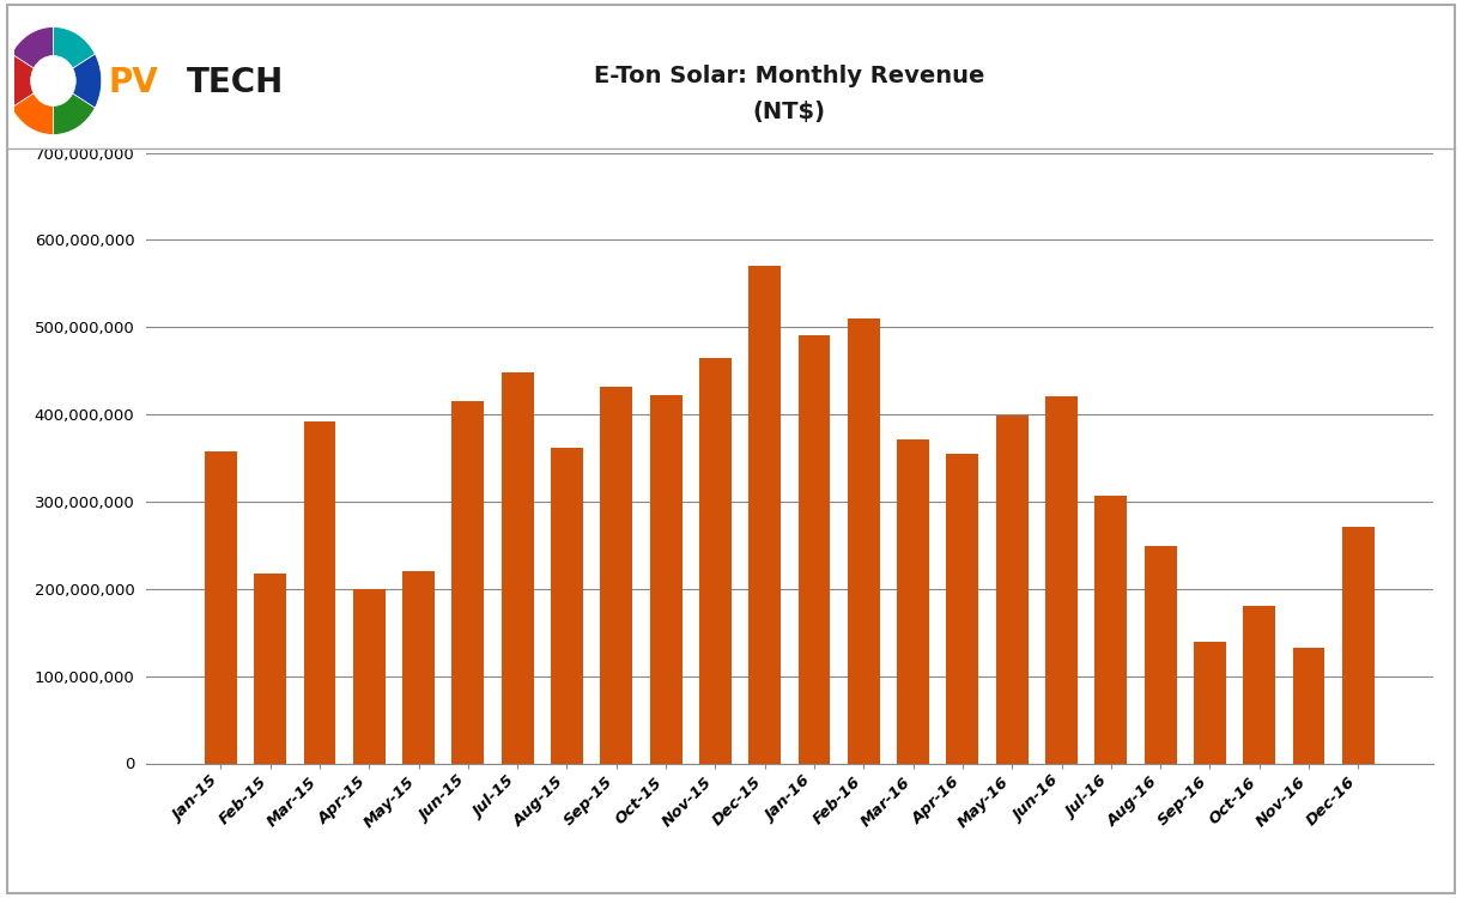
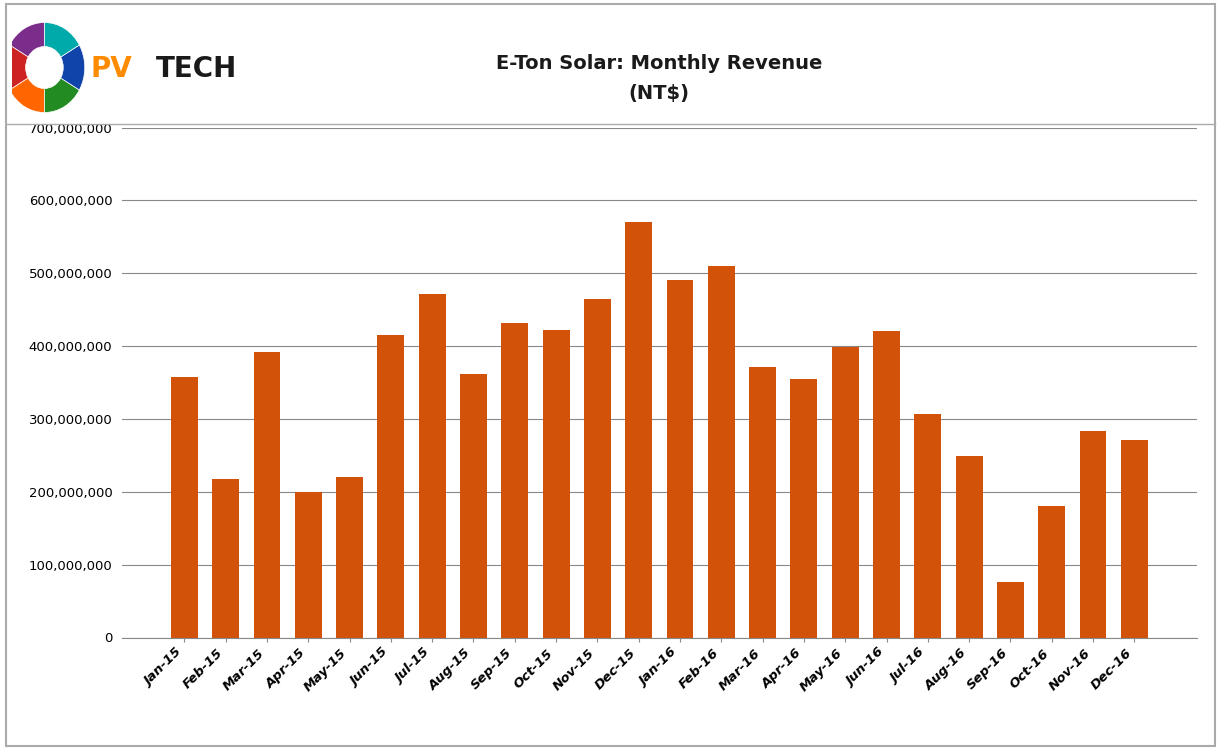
Jul-15: 448,000,000 -> 471,000,000
Sep-16: 140,000,000 -> 76,000,000
Nov-16: 132,000,000 -> 284,000,000
